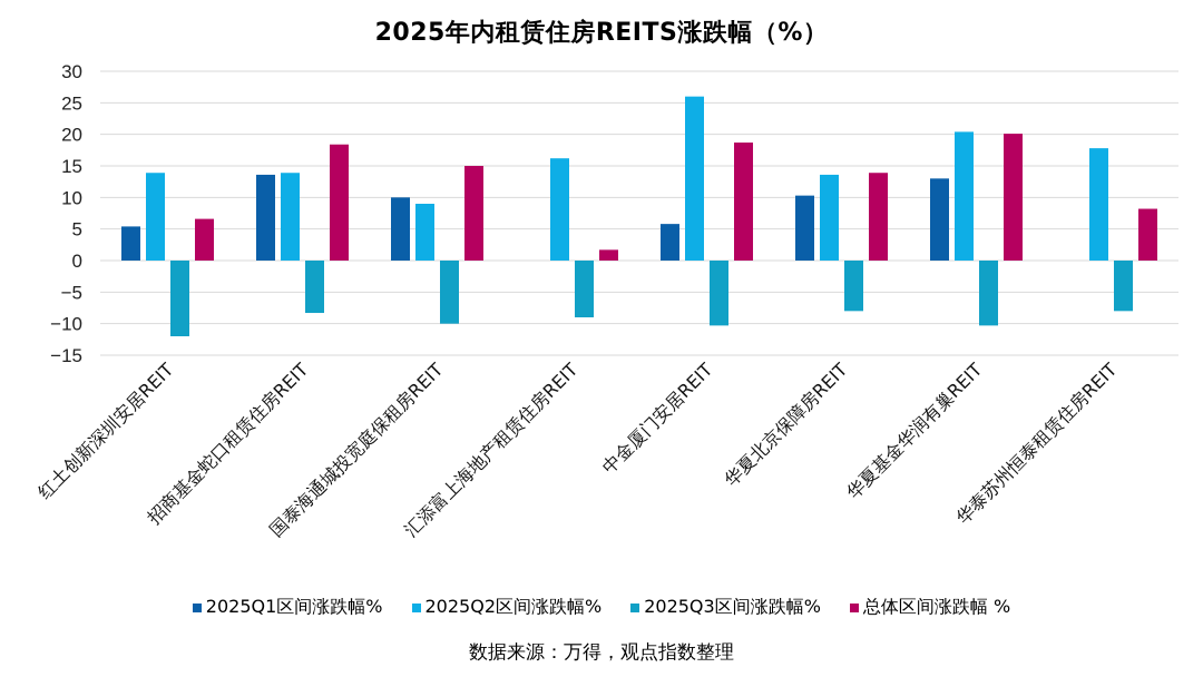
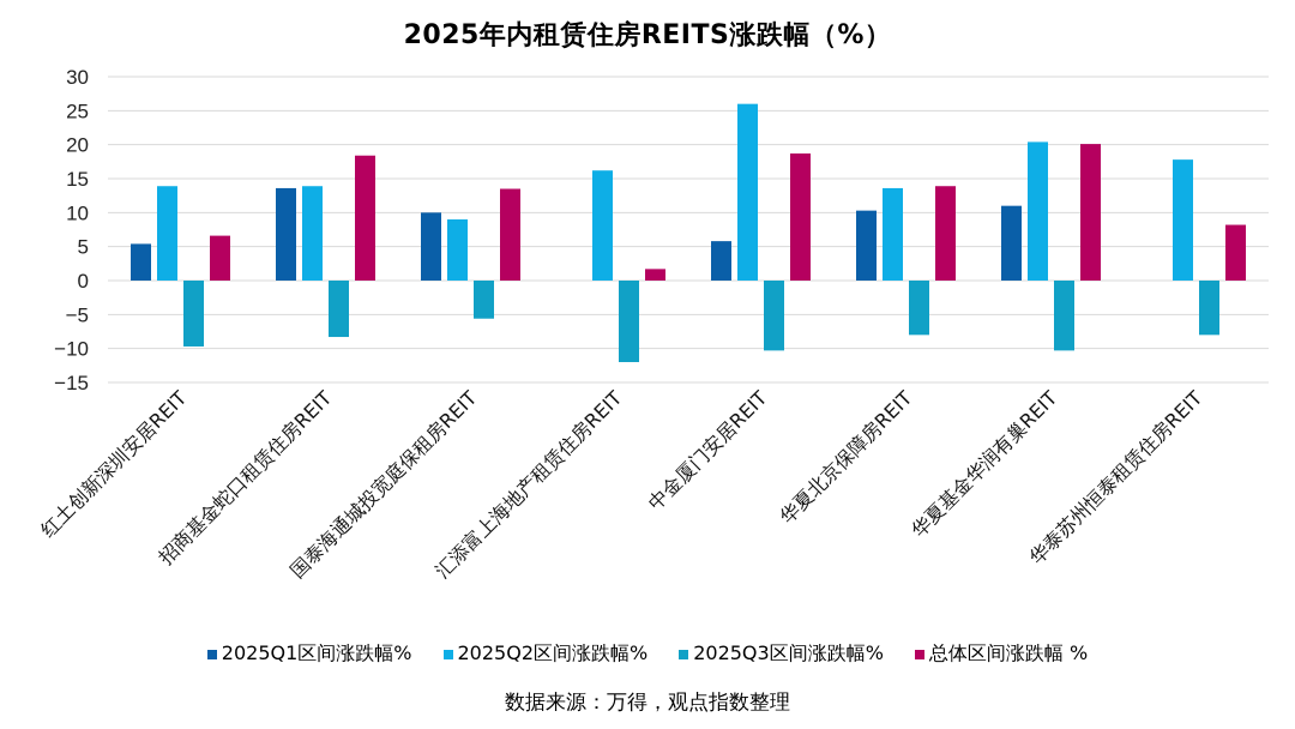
2025Q3区间涨跌幅%/红土创新深圳安居REIT: -12 -> -10
2025Q3区间涨跌幅%/国泰海通城投宽庭保租房REIT: -10 -> -6
总体区间涨跌幅 %/国泰海通城投宽庭保租房REIT: 15 -> 14
2025Q3区间涨跌幅%/汇添富上海地产租赁住房REIT: -9 -> -12
2025Q1区间涨跌幅%/华夏基金华润有巢REIT: 13 -> 11
